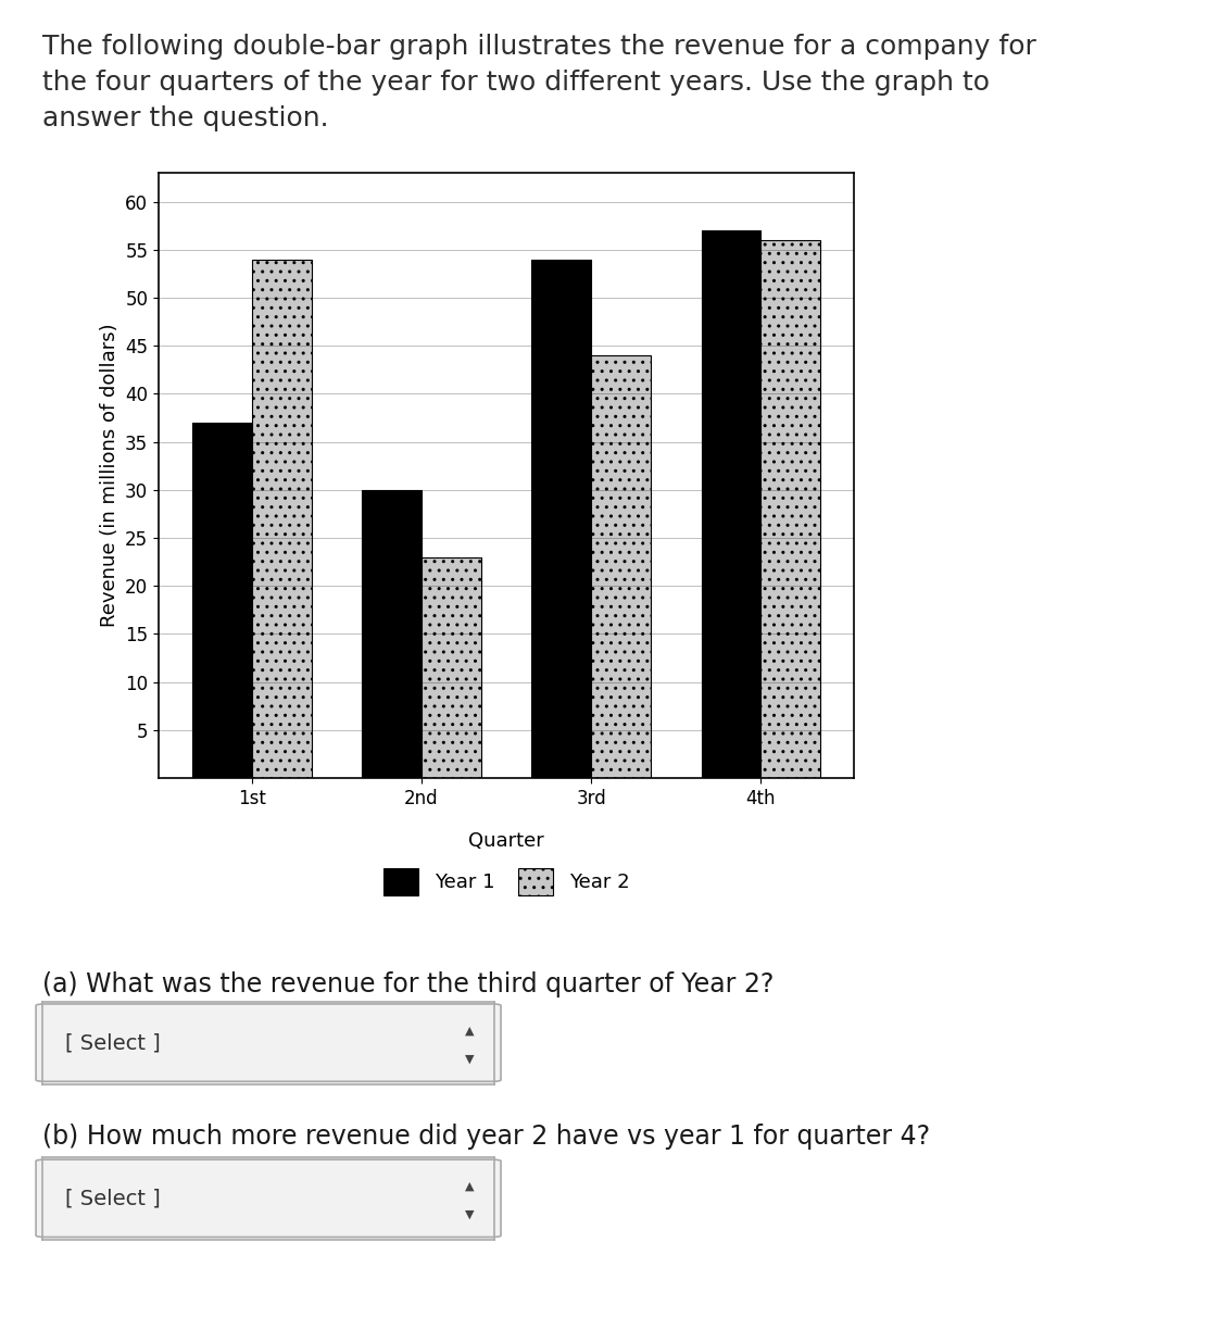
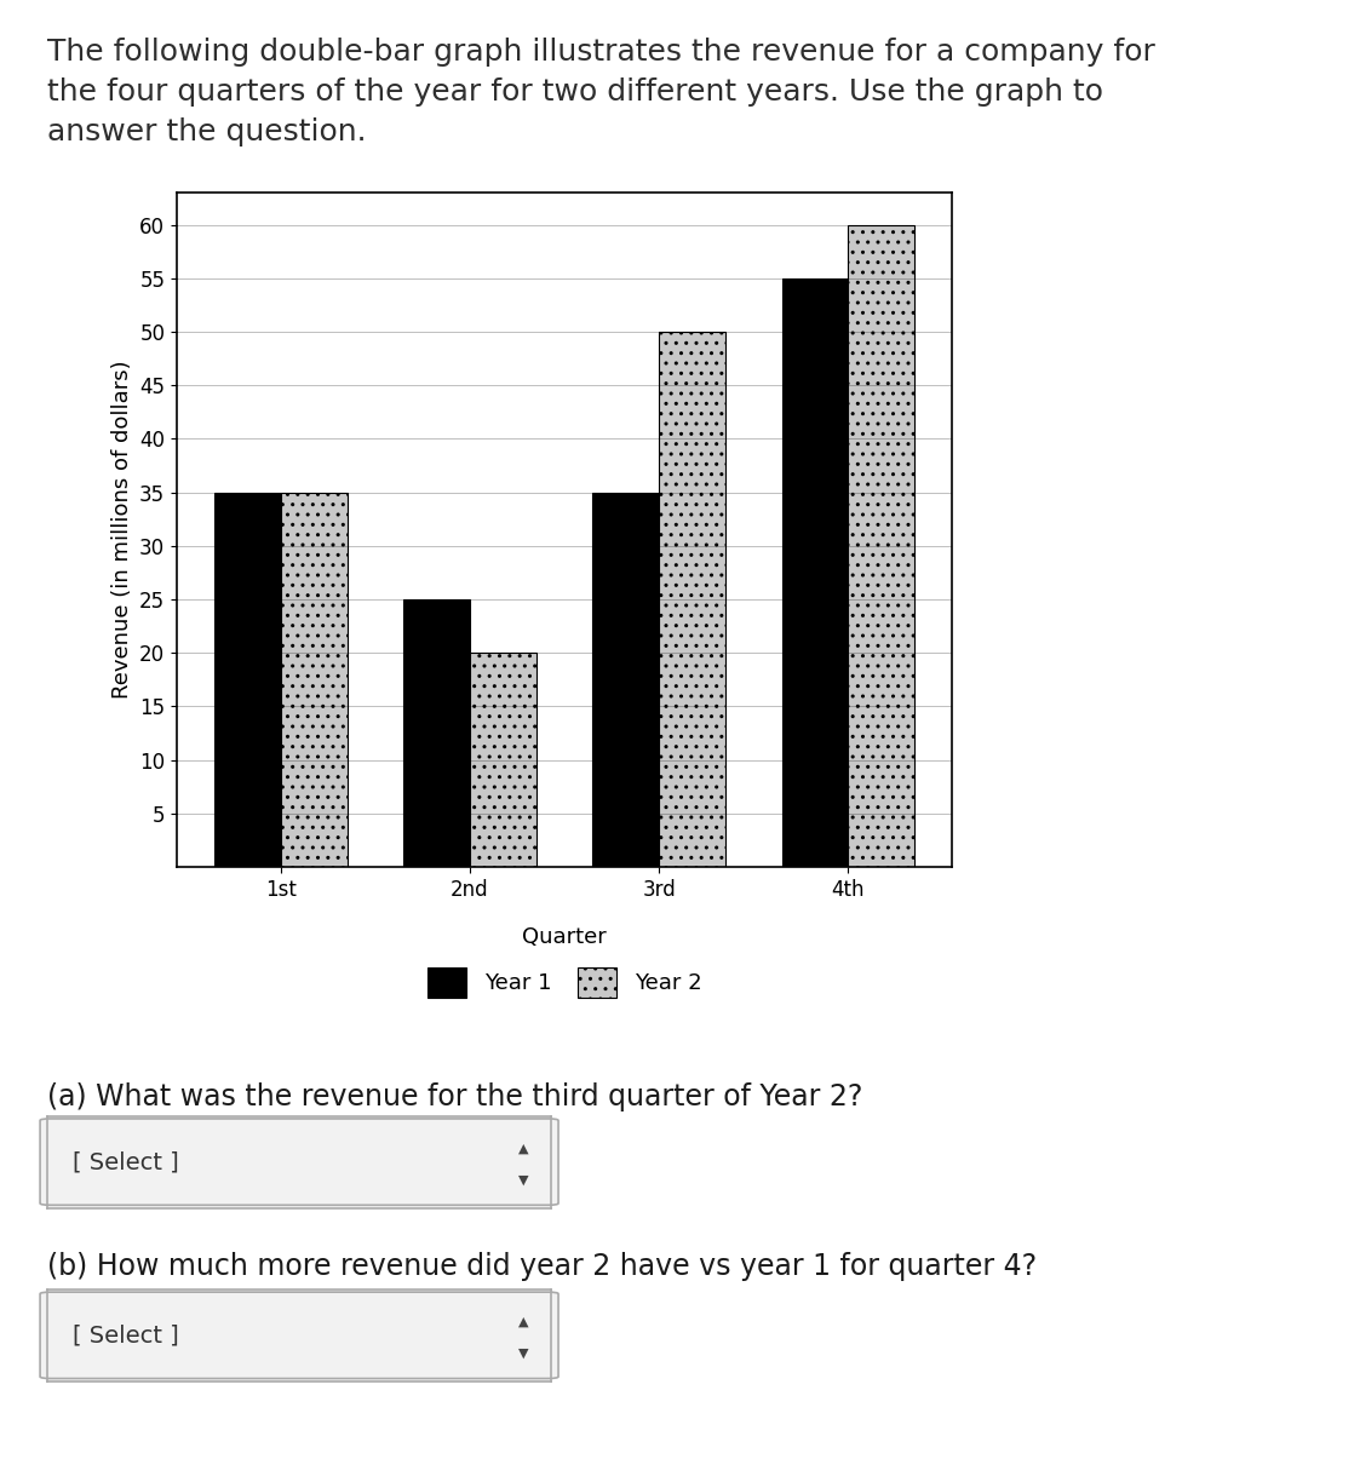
Year 1/1st: 37 -> 35
Year 2/1st: 54 -> 35
Year 1/2nd: 30 -> 25
Year 2/2nd: 23 -> 20
Year 1/3rd: 54 -> 35
Year 2/3rd: 44 -> 50
Year 1/4th: 57 -> 55
Year 2/4th: 56 -> 60
